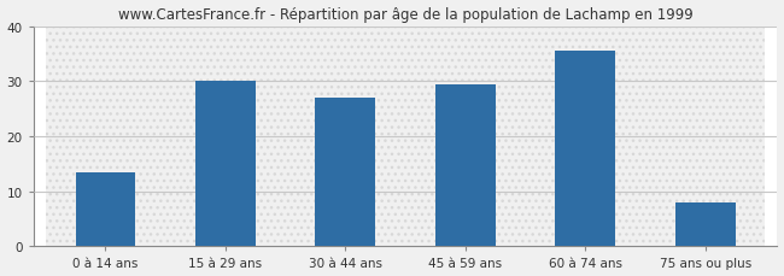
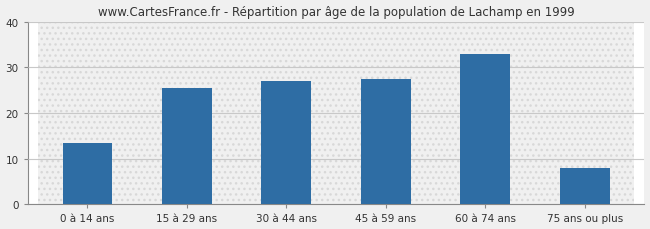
15 à 29 ans: 30.0 -> 25.5
45 à 59 ans: 29.5 -> 27.5
60 à 74 ans: 35.5 -> 33.0
